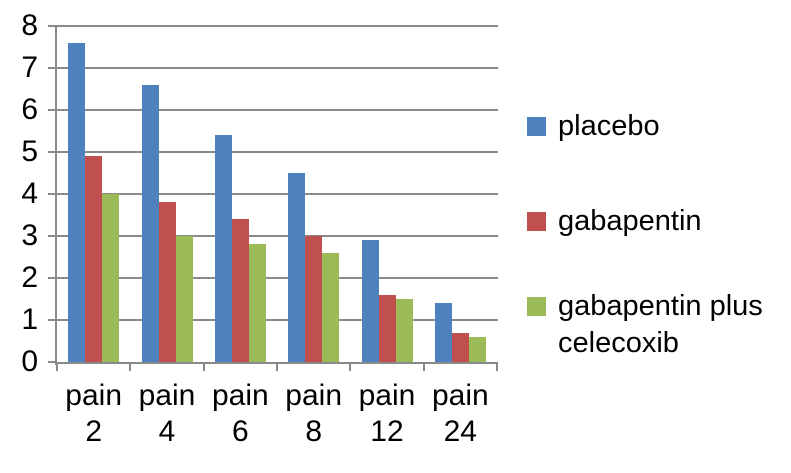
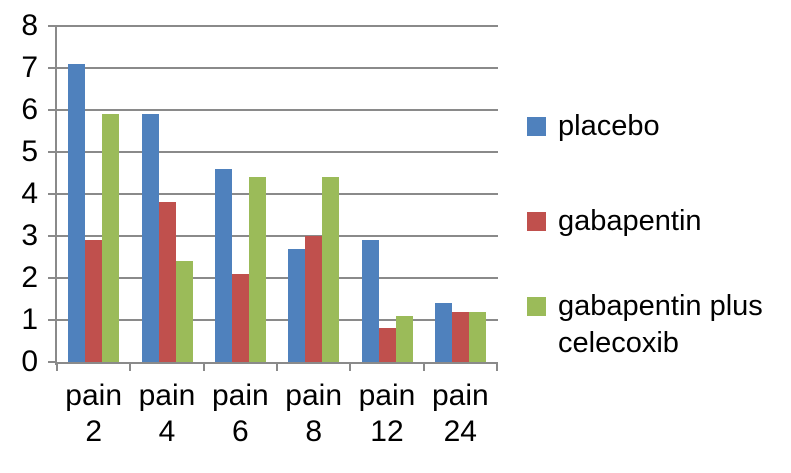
placebo/pain 2: 7.6 -> 7.1
gabapentin/pain 2: 4.9 -> 2.9
gabapentin plus celecoxib/pain 2: 4.0 -> 5.9
placebo/pain 4: 6.6 -> 5.9
gabapentin plus celecoxib/pain 4: 3.0 -> 2.4
placebo/pain 6: 5.4 -> 4.6
gabapentin/pain 6: 3.4 -> 2.1
gabapentin plus celecoxib/pain 6: 2.8 -> 4.4
placebo/pain 8: 4.5 -> 2.7
gabapentin plus celecoxib/pain 8: 2.6 -> 4.4
gabapentin/pain 12: 1.6 -> 0.8
gabapentin plus celecoxib/pain 12: 1.5 -> 1.1
gabapentin/pain 24: 0.7 -> 1.2
gabapentin plus celecoxib/pain 24: 0.6 -> 1.2
